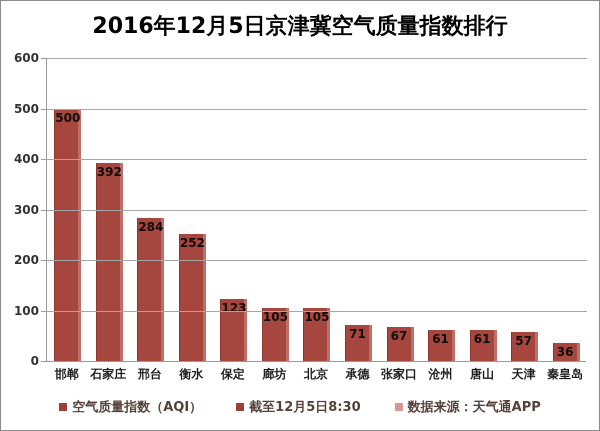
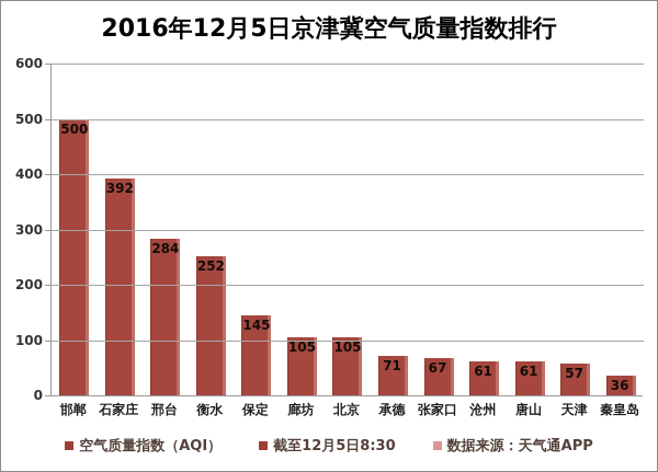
保定: 123 -> 145
